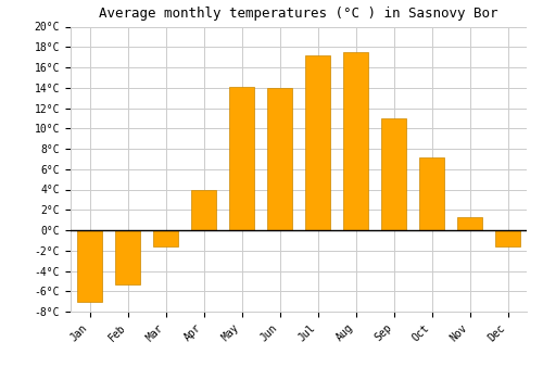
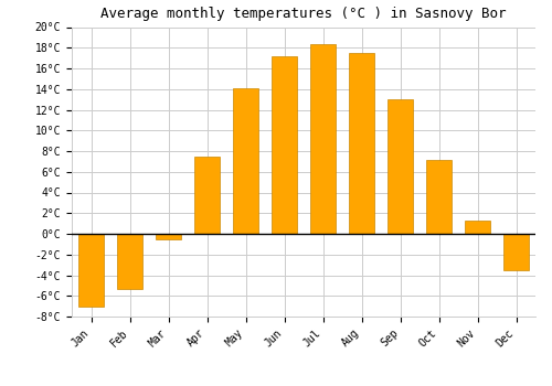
Mar: -1.6°C -> -0.5°C
Apr: 4.0°C -> 7.5°C
Jun: 14.0°C -> 17.2°C
Jul: 17.2°C -> 18.3°C
Sep: 11.0°C -> 13.0°C
Dec: -1.6°C -> -3.5°C
